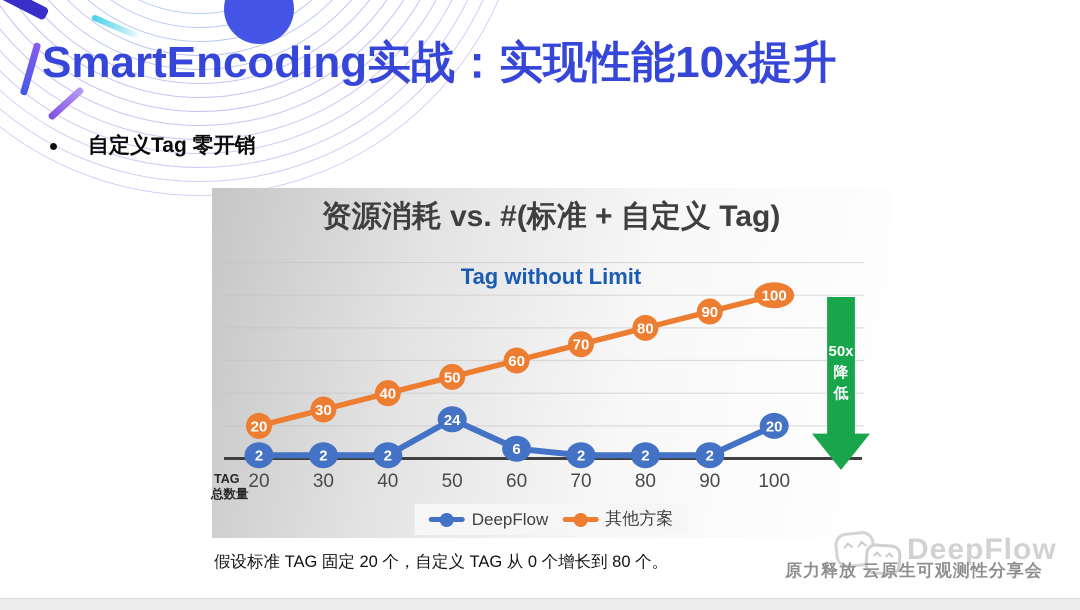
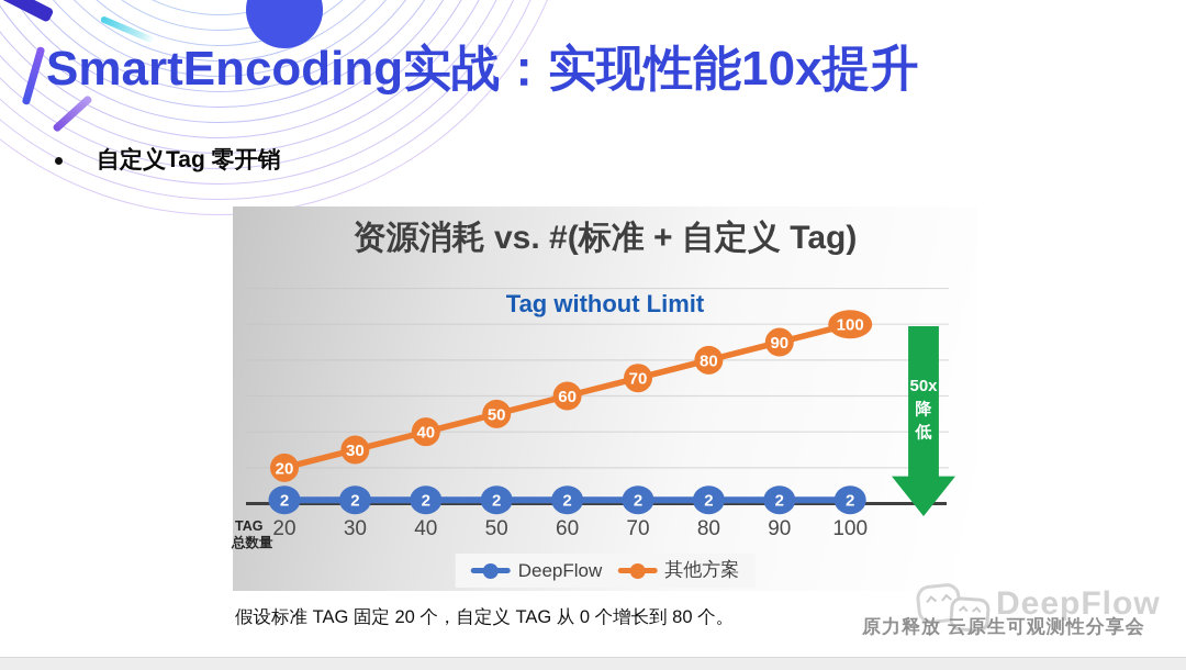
DeepFlow/50: 24 -> 2
DeepFlow/60: 6 -> 2
DeepFlow/100: 20 -> 2
